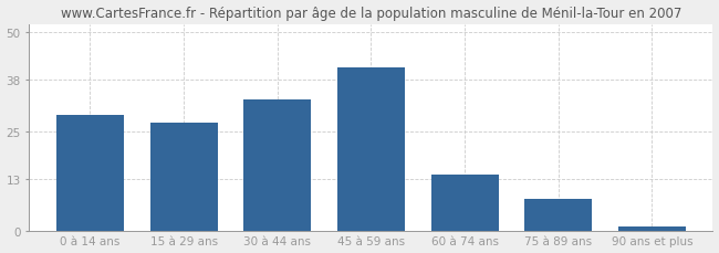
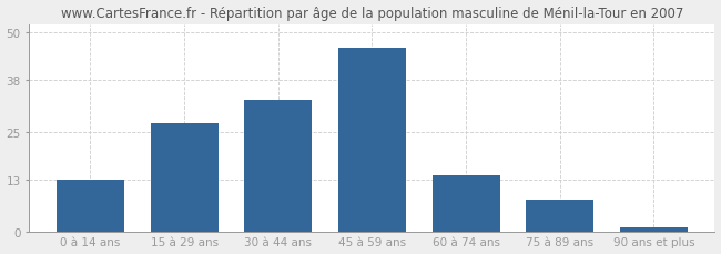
0 à 14 ans: 29 -> 13
45 à 59 ans: 41 -> 46
